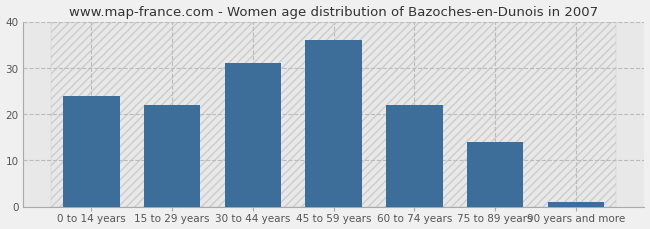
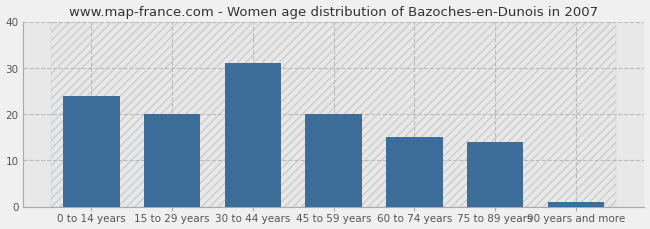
15 to 29 years: 22 -> 20
45 to 59 years: 36 -> 20
60 to 74 years: 22 -> 15
